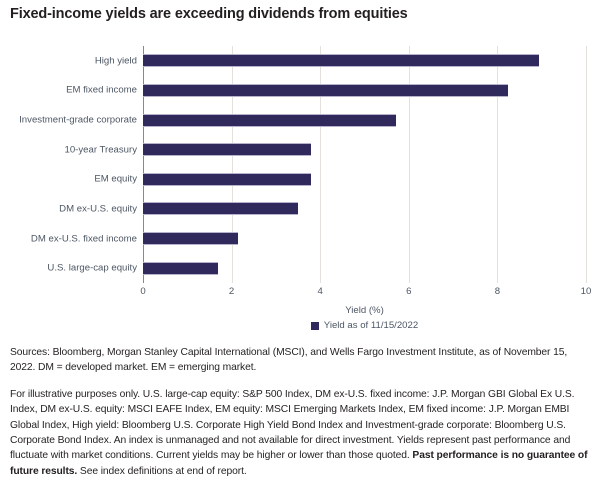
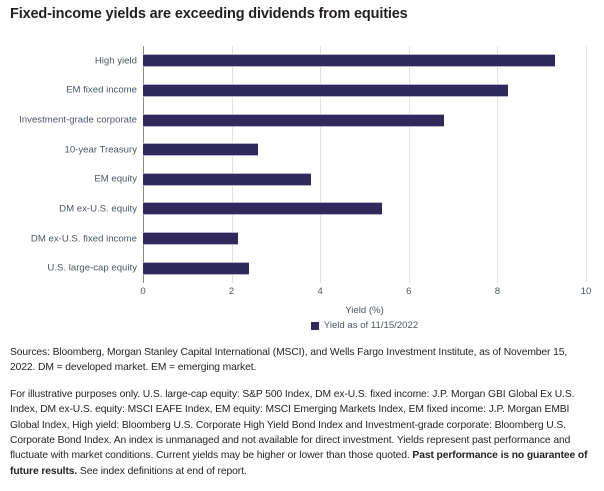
High yield: 8.9 -> 9.3
Investment-grade corporate: 5.7 -> 6.8
10-year Treasury: 3.8 -> 2.6
DM ex-U.S. equity: 3.5 -> 5.4
U.S. large-cap equity: 1.7 -> 2.4
